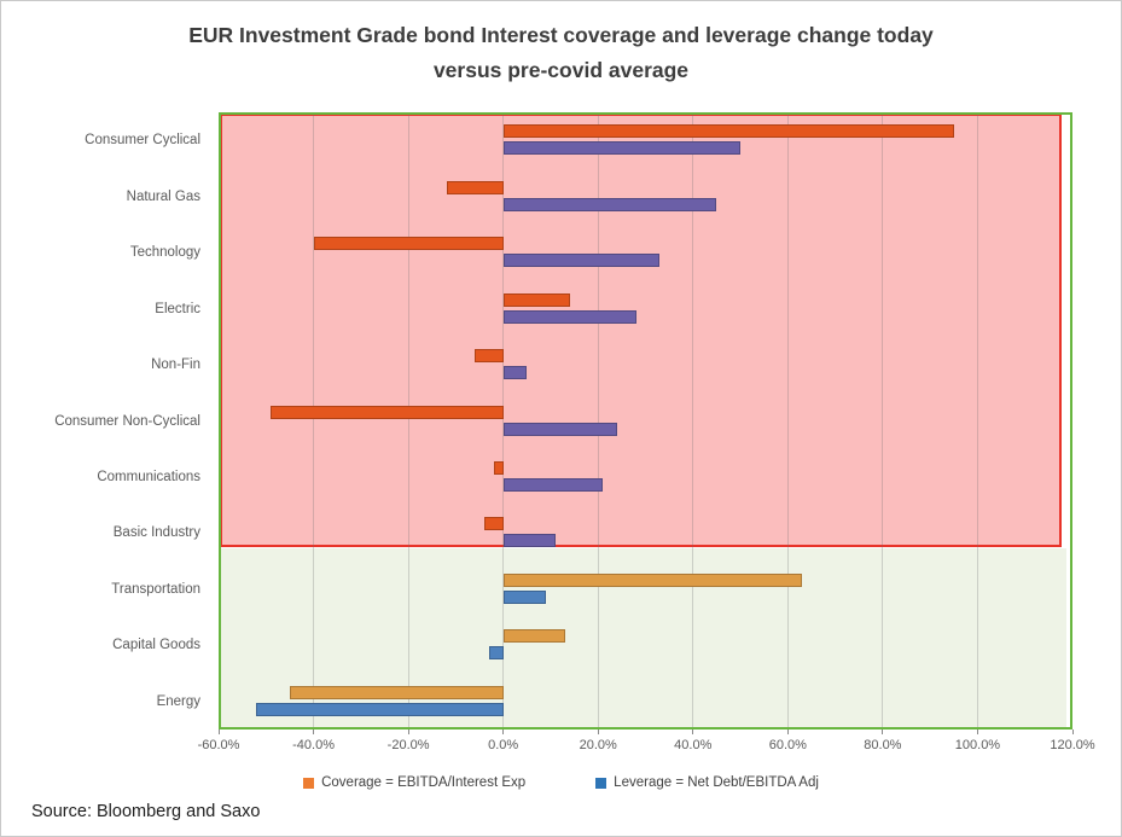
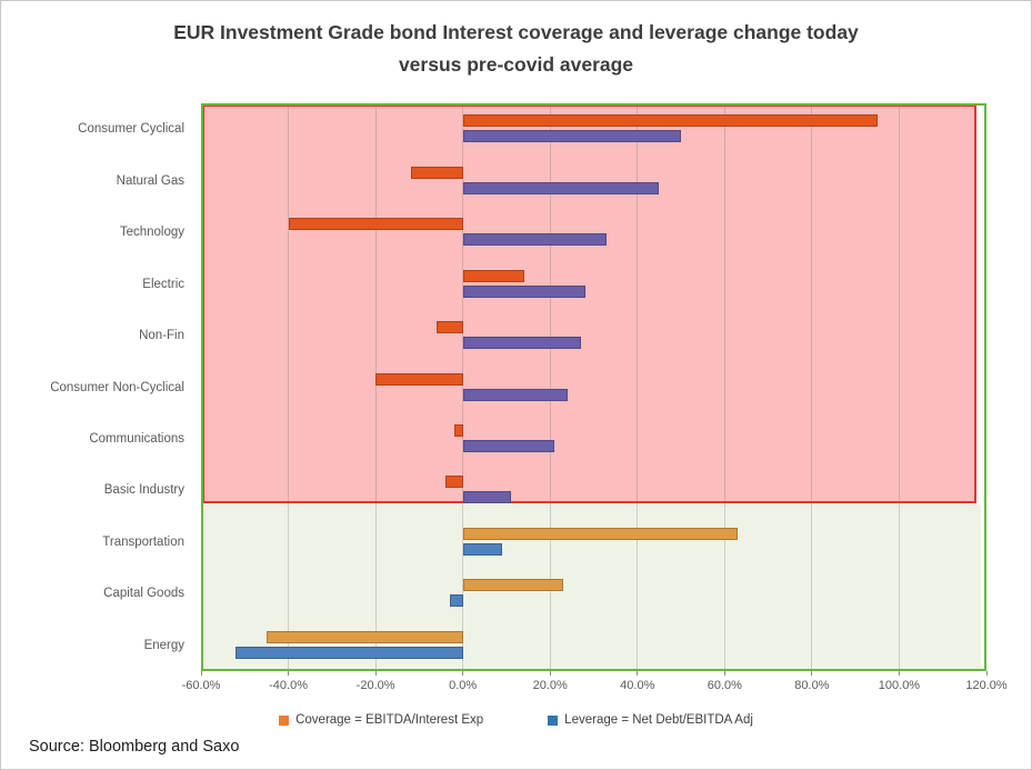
Leverage = Net Debt/EBITDA Adj/Non-Fin: 5% -> 27%
Coverage = EBITDA/Interest Exp/Consumer Non-Cyclical: -49% -> -20%
Coverage = EBITDA/Interest Exp/Capital Goods: 13% -> 23%
